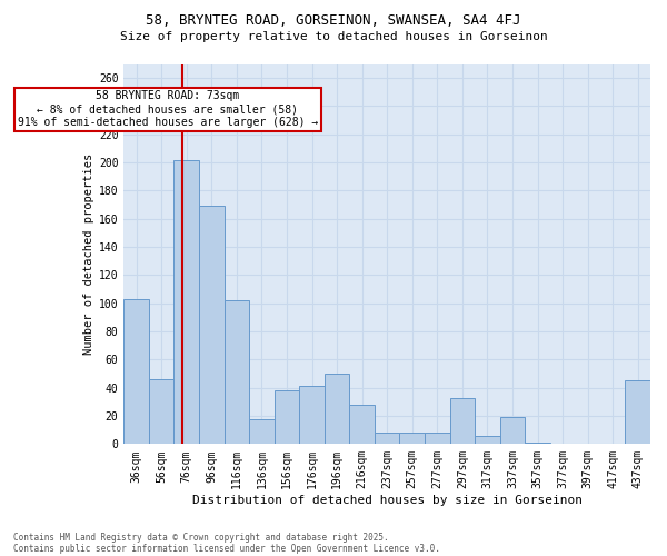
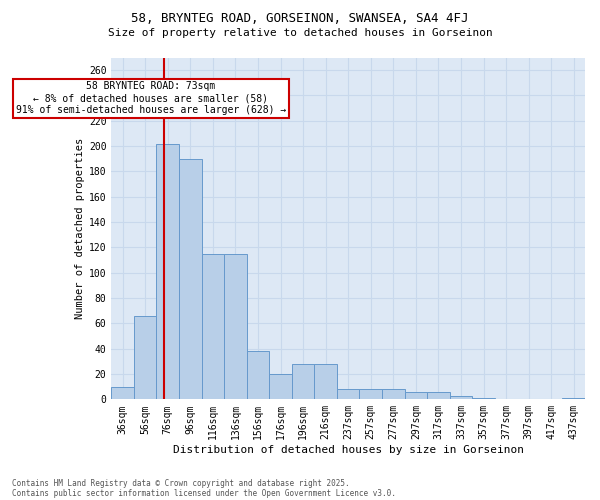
36sqm: 103 -> 10
56sqm: 46 -> 66
96sqm: 169 -> 190
116sqm: 102 -> 115
136sqm: 18 -> 115
176sqm: 41 -> 20
196sqm: 50 -> 28
297sqm: 33 -> 6
337sqm: 19 -> 3
437sqm: 45 -> 1
